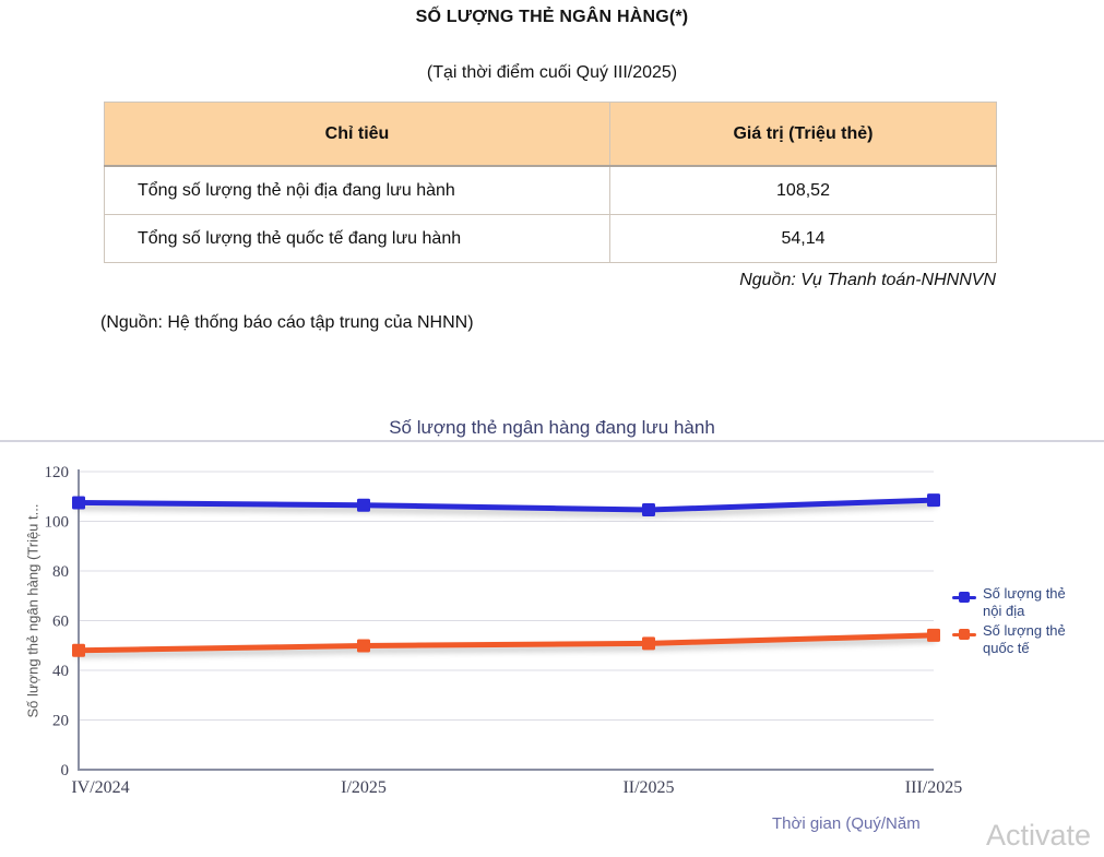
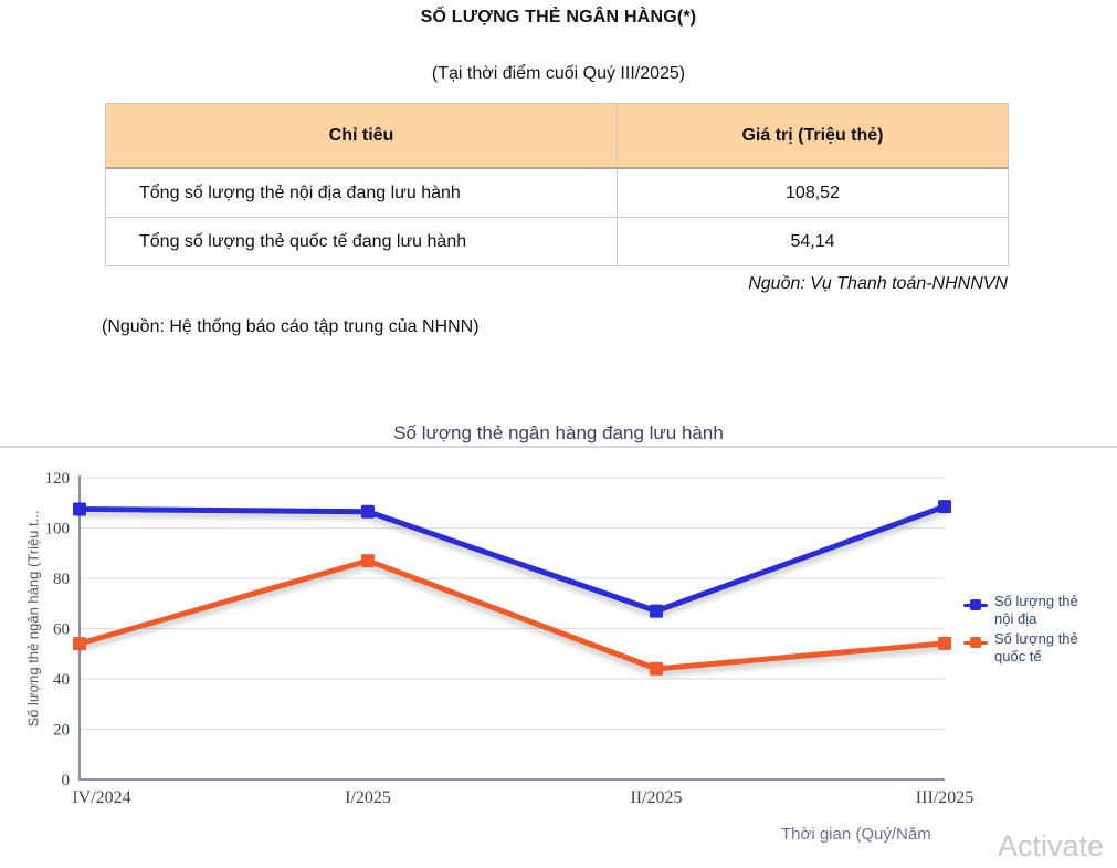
Số lượng thẻ quốc tế/IV/2024: 48 -> 54
Số lượng thẻ quốc tế/I/2025: 50 -> 87
Số lượng thẻ nội địa/II/2025: 105 -> 67
Số lượng thẻ quốc tế/II/2025: 51 -> 44
